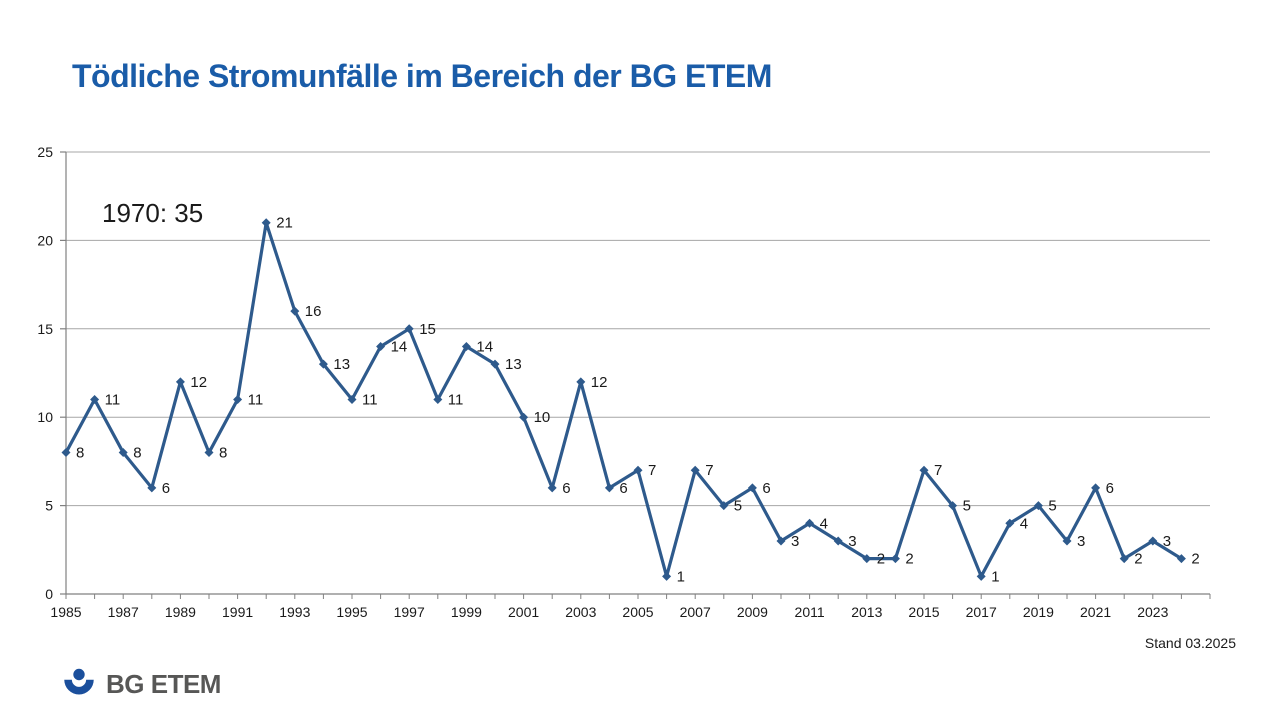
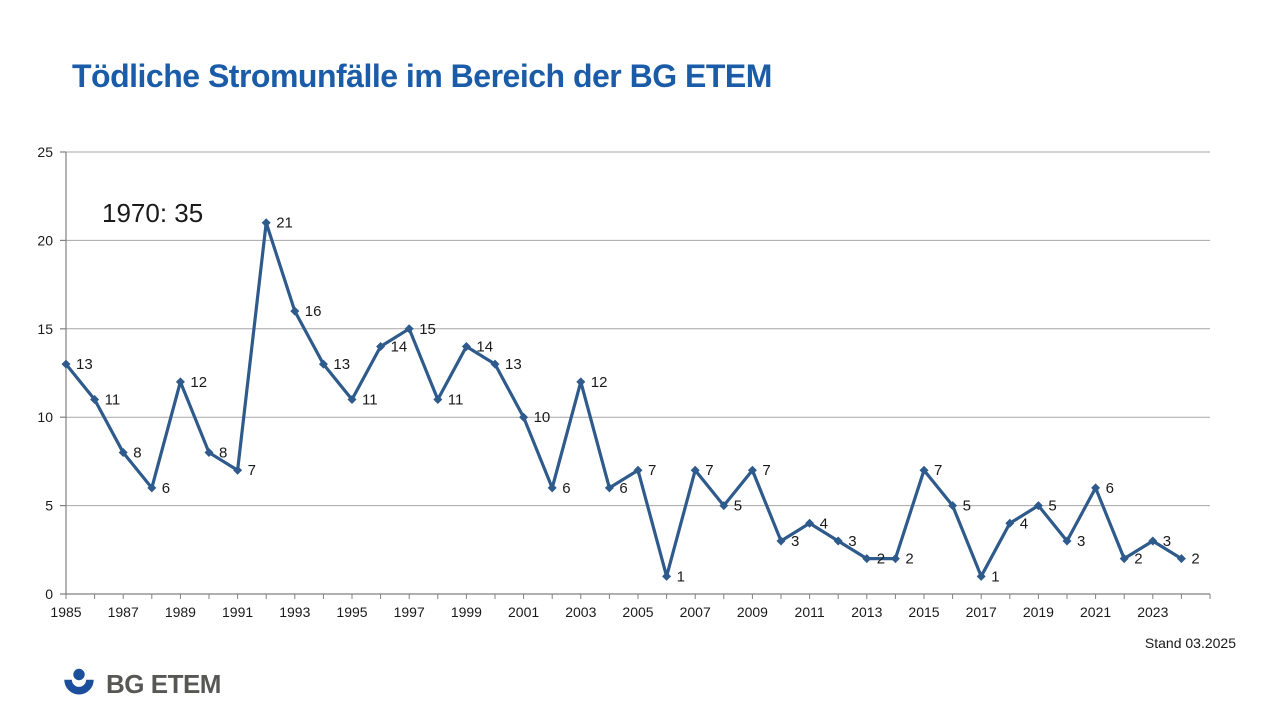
1985: 8 -> 13
1991: 11 -> 7
2009: 6 -> 7
